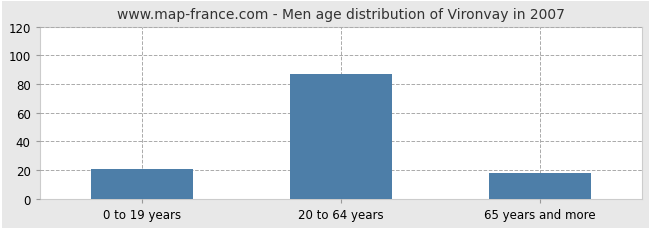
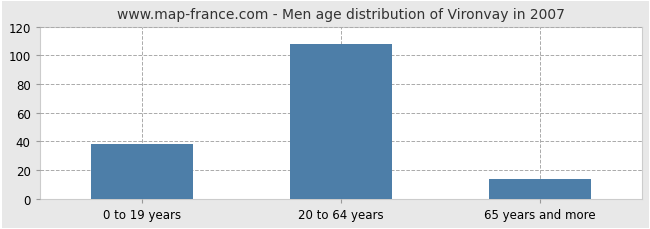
0 to 19 years: 21 -> 38
20 to 64 years: 87 -> 108
65 years and more: 18 -> 14
